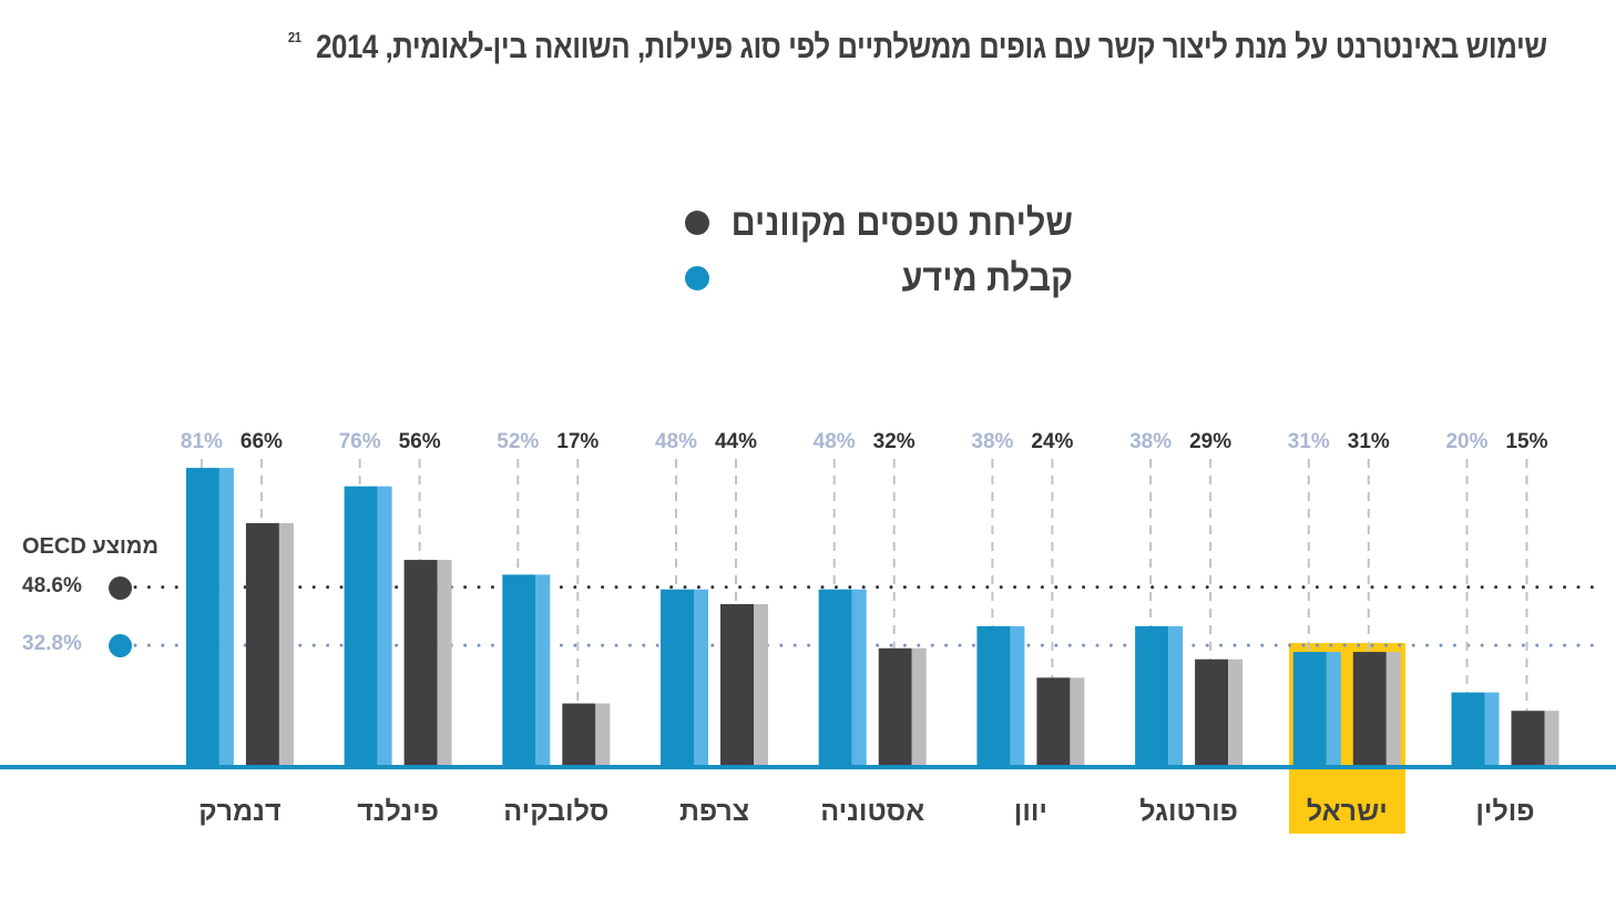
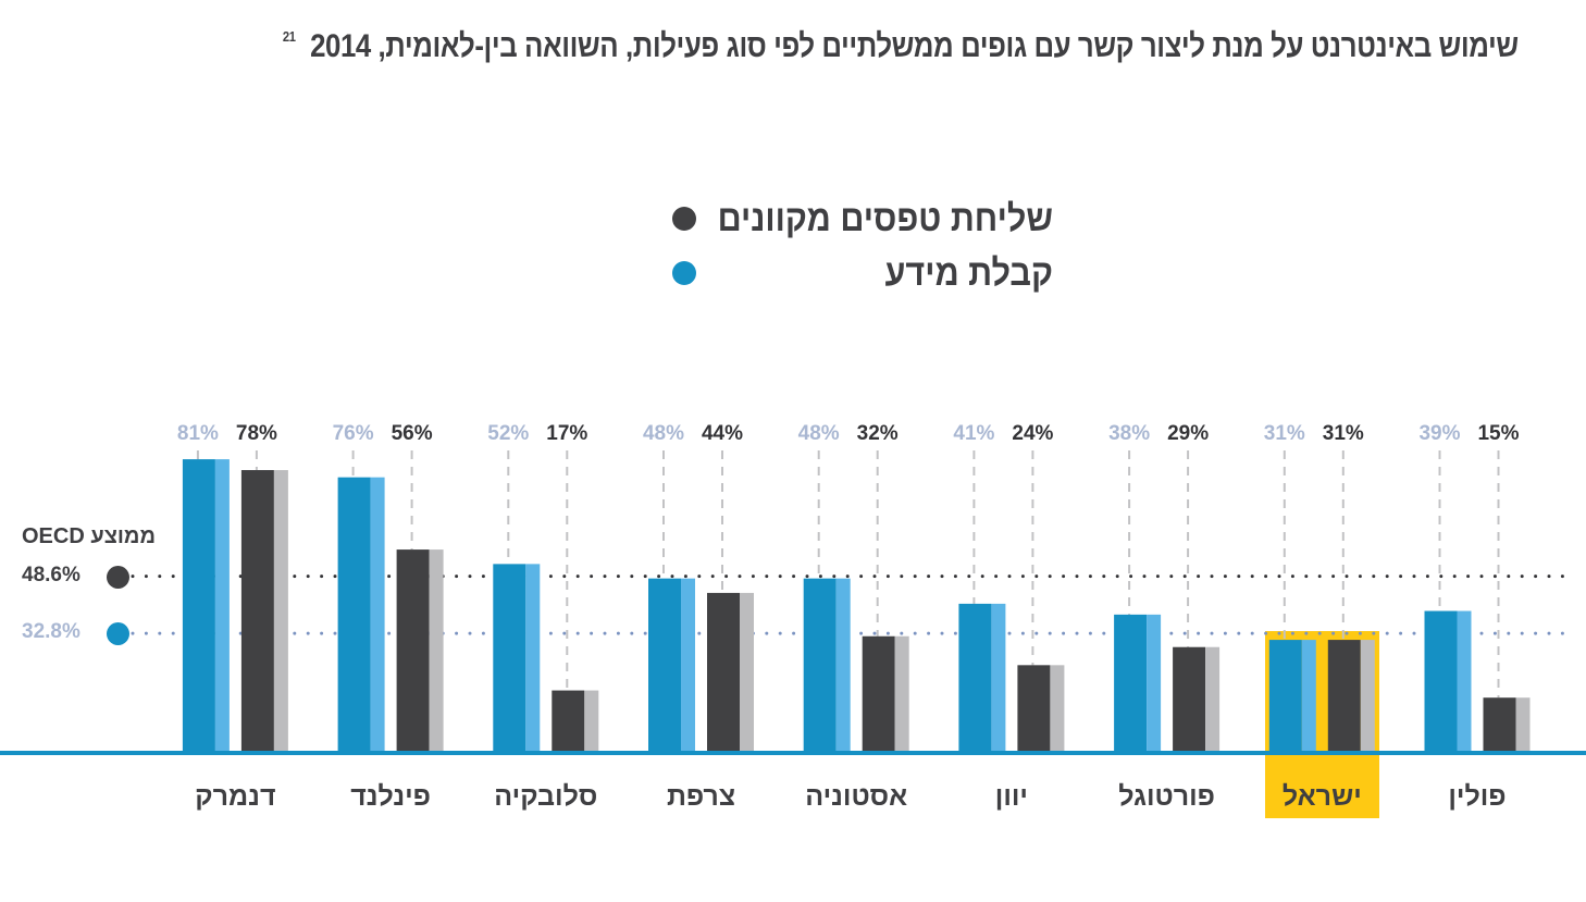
שליחת טפסים מקוונים/דנמרק: 66% -> 78%
קבלת מידע/יוון: 38% -> 41%
קבלת מידע/פולין: 20% -> 39%
